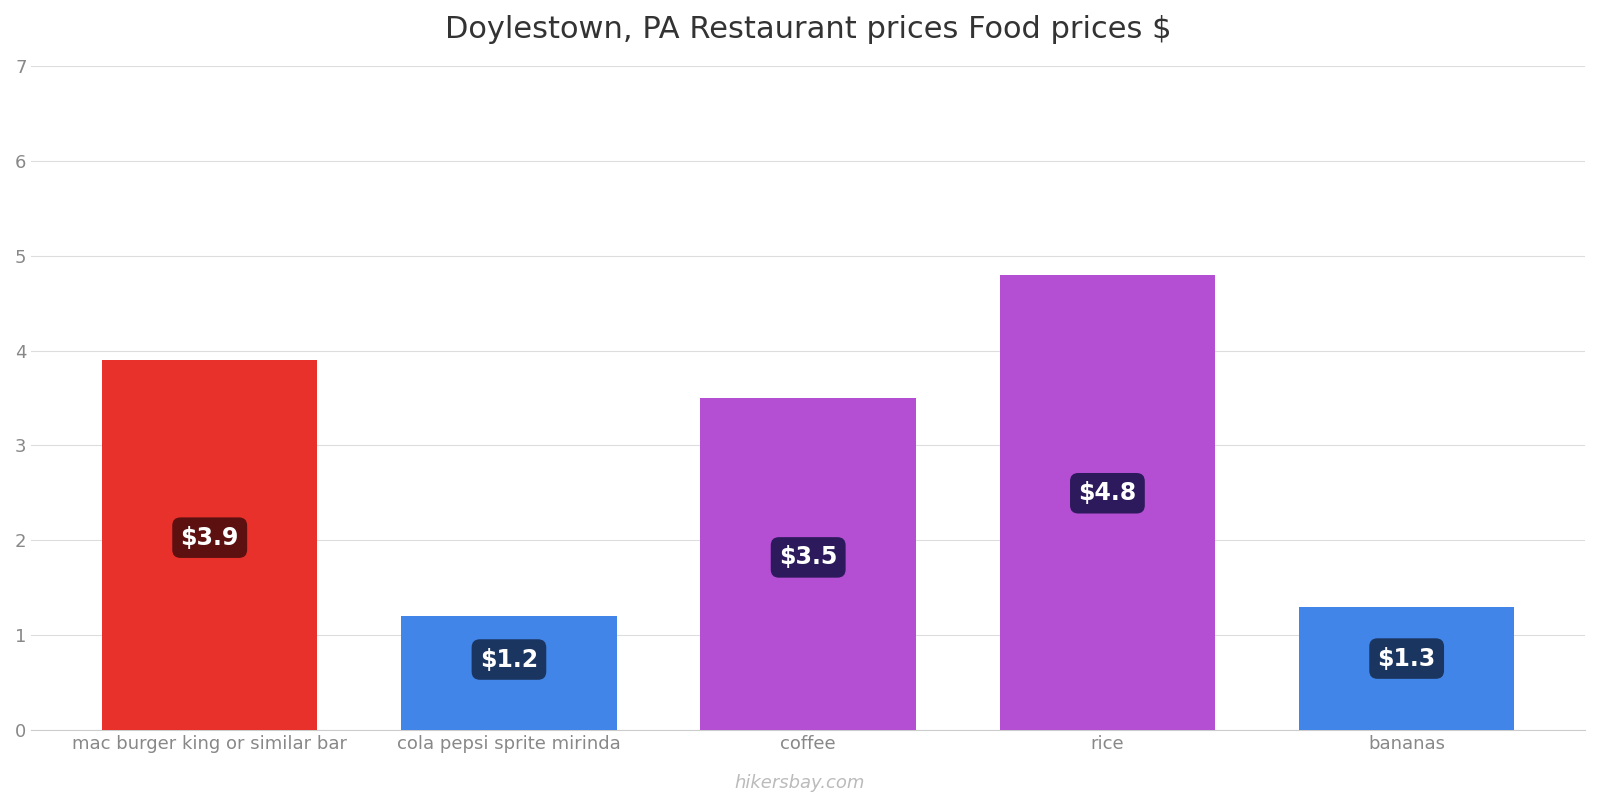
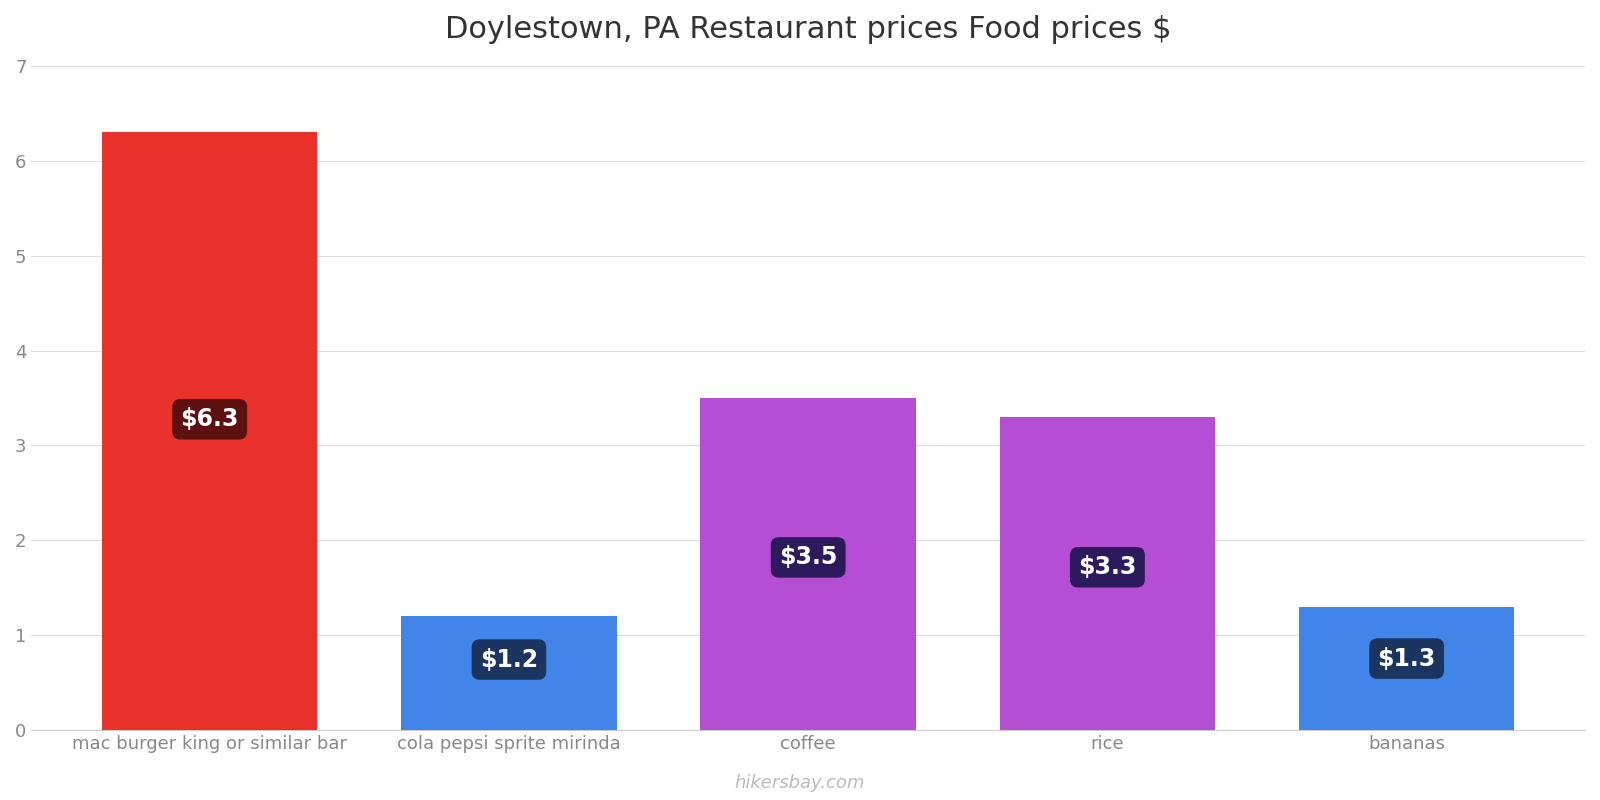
mac burger king or similar bar: $3.9 -> $6.3
rice: $4.8 -> $3.3
